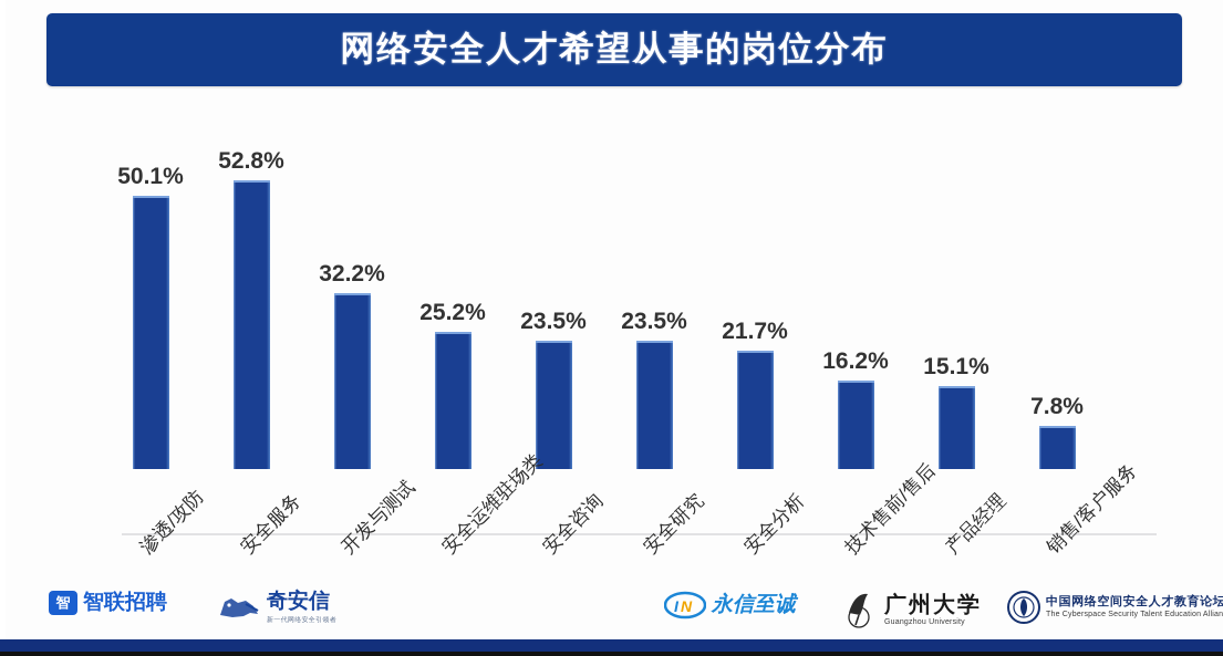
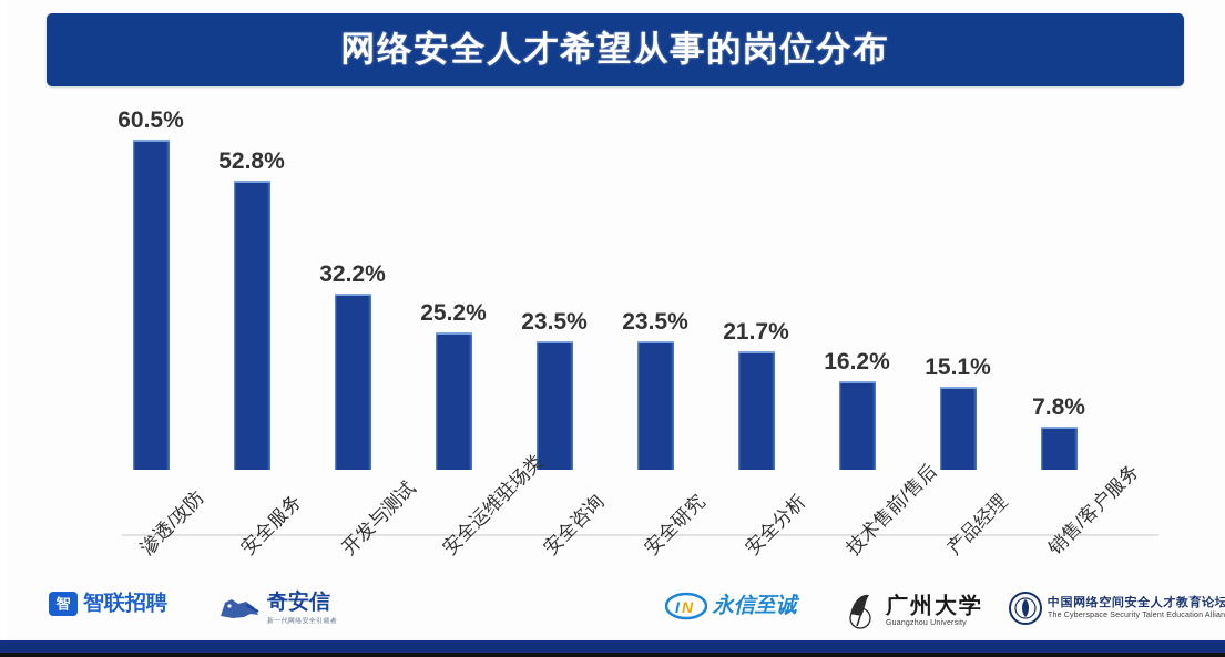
渗透/攻防: 50.1% -> 60.5%
